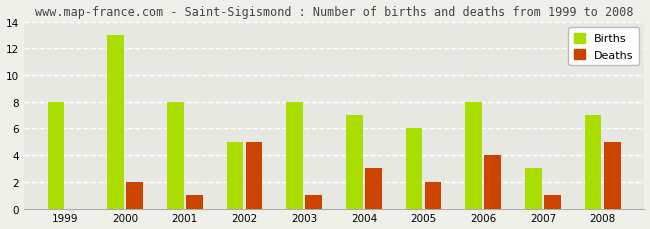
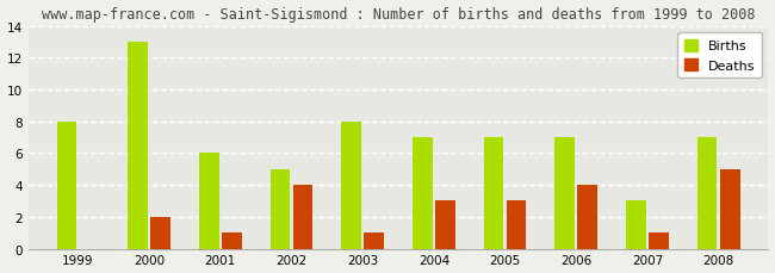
Births/2001: 8 -> 6
Deaths/2002: 5 -> 4
Births/2005: 6 -> 7
Deaths/2005: 2 -> 3
Births/2006: 8 -> 7
